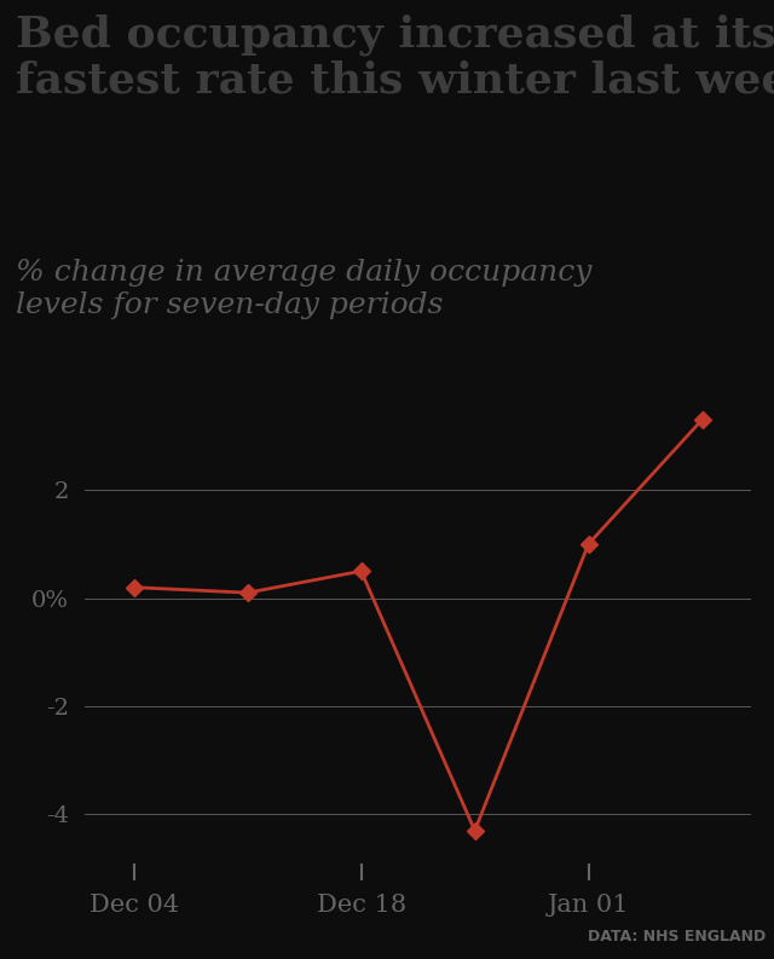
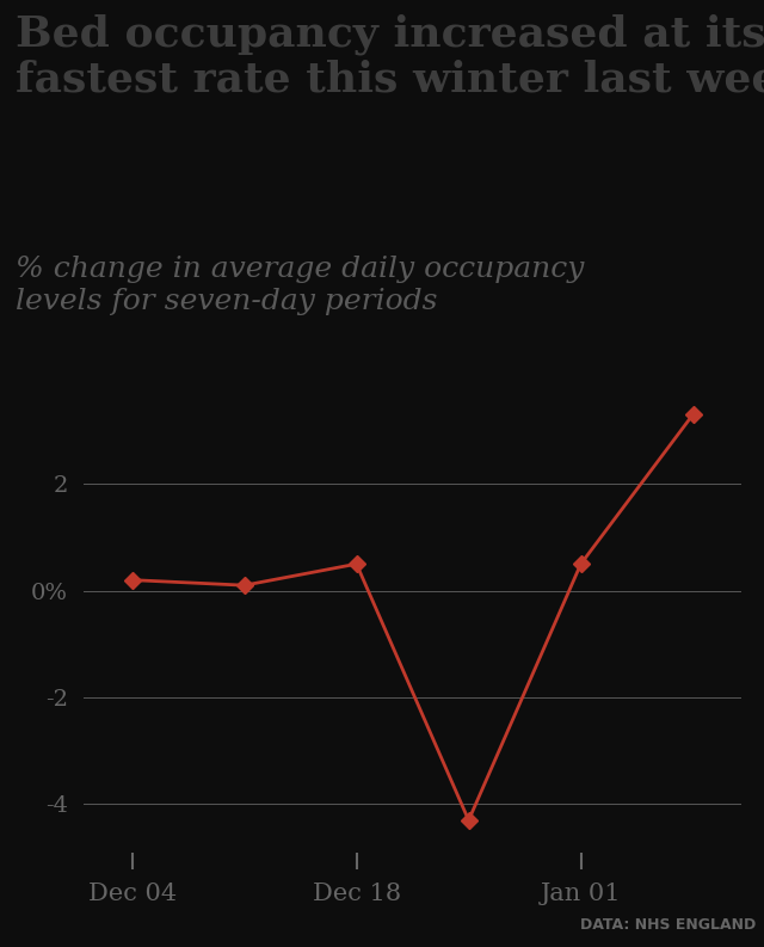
Jan 01: 1.0 -> 0.5
